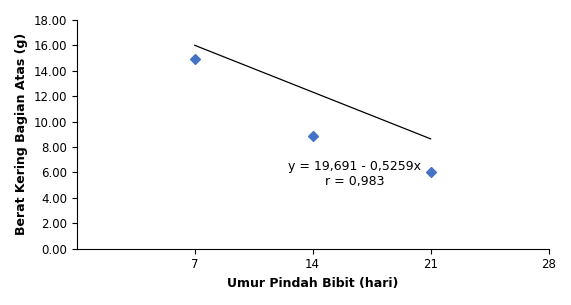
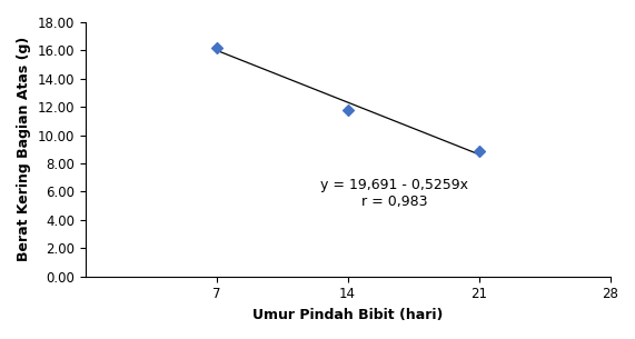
7: 14.9 -> 16.2
14: 8.9 -> 11.8
21: 6.0 -> 8.9
